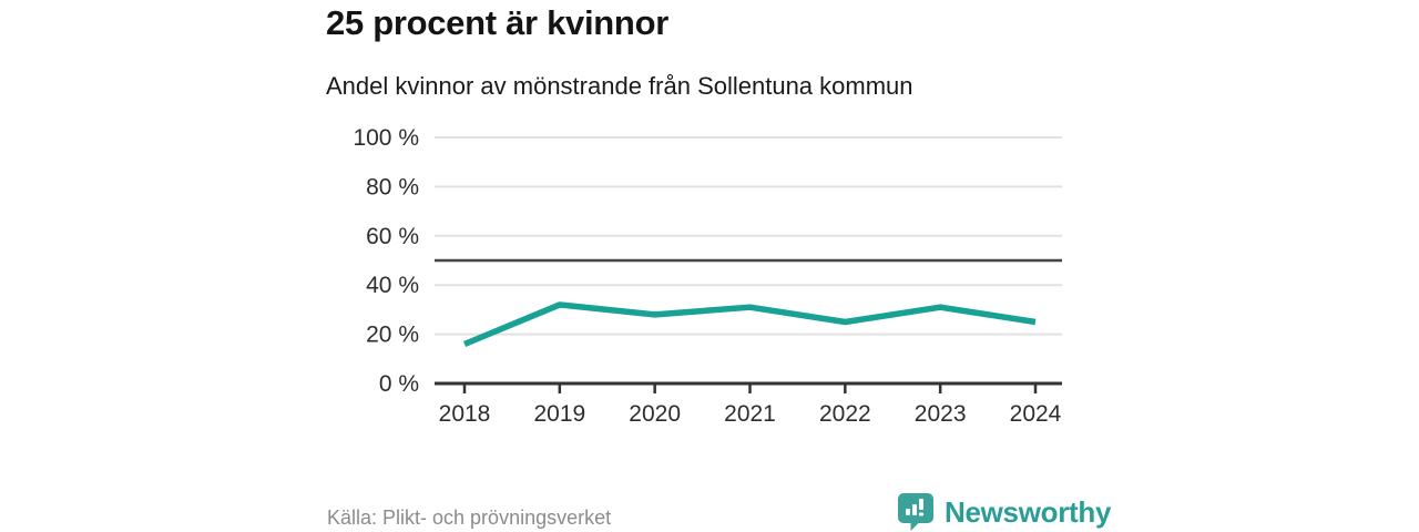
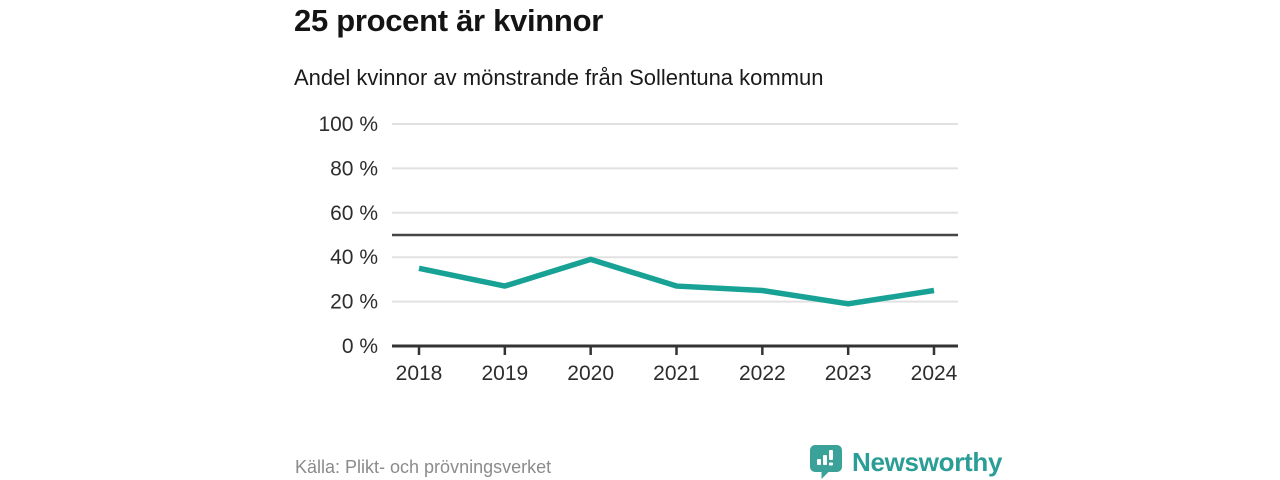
2018: 16% -> 35%
2019: 32% -> 27%
2020: 28% -> 39%
2021: 31% -> 27%
2023: 31% -> 19%
